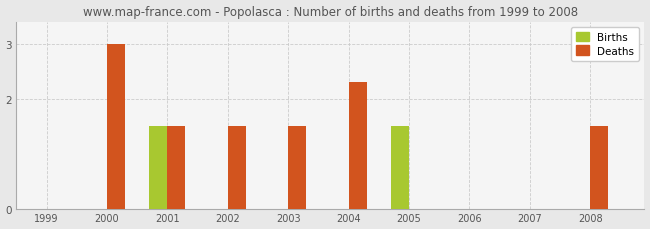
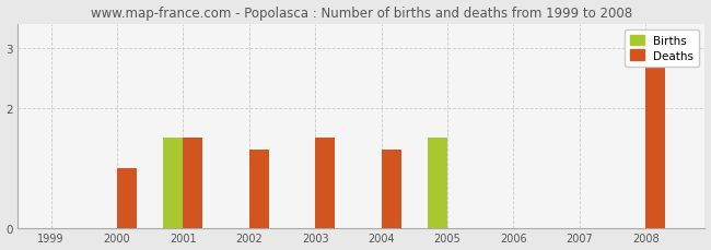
Deaths/2000: 3.0 -> 1.0
Deaths/2002: 1.5 -> 1.3
Deaths/2004: 2.3 -> 1.3
Deaths/2008: 1.5 -> 2.7
